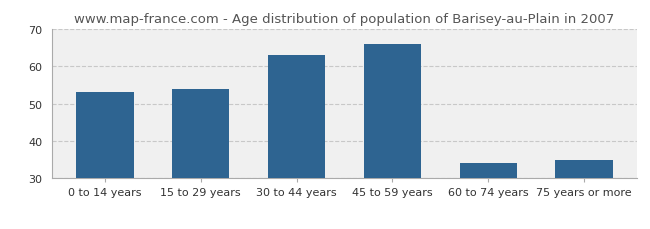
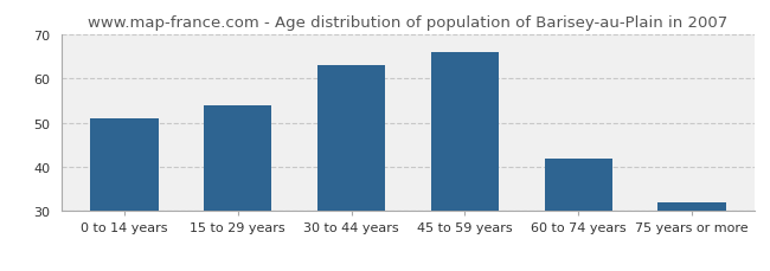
0 to 14 years: 53 -> 51
60 to 74 years: 34 -> 42
75 years or more: 35 -> 32
